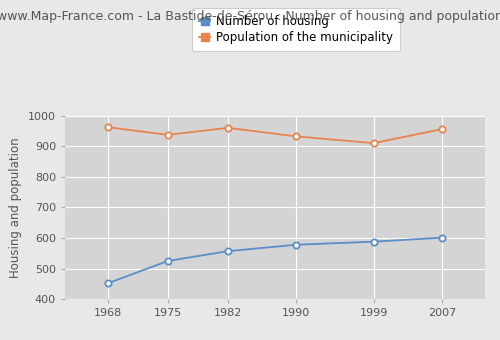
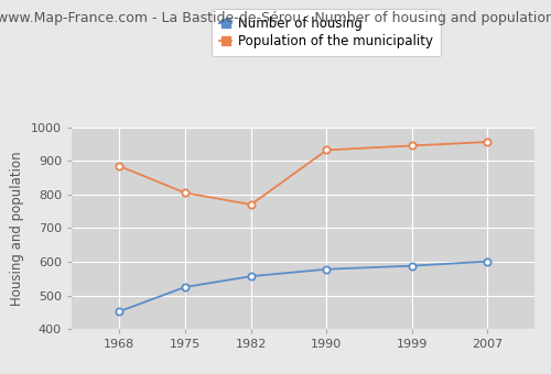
Population of the municipality/1968: 962 -> 885
Population of the municipality/1975: 937 -> 805
Population of the municipality/1982: 960 -> 770
Population of the municipality/1999: 910 -> 945
